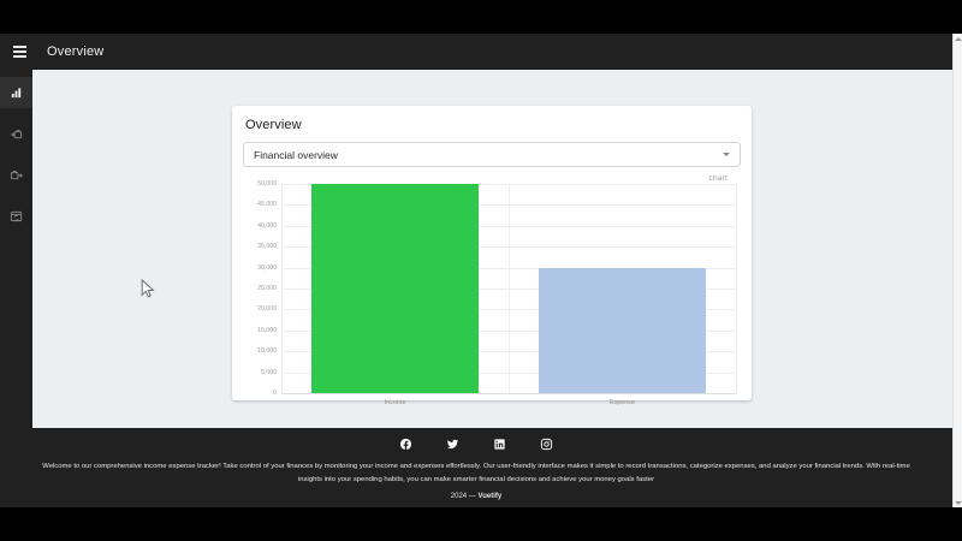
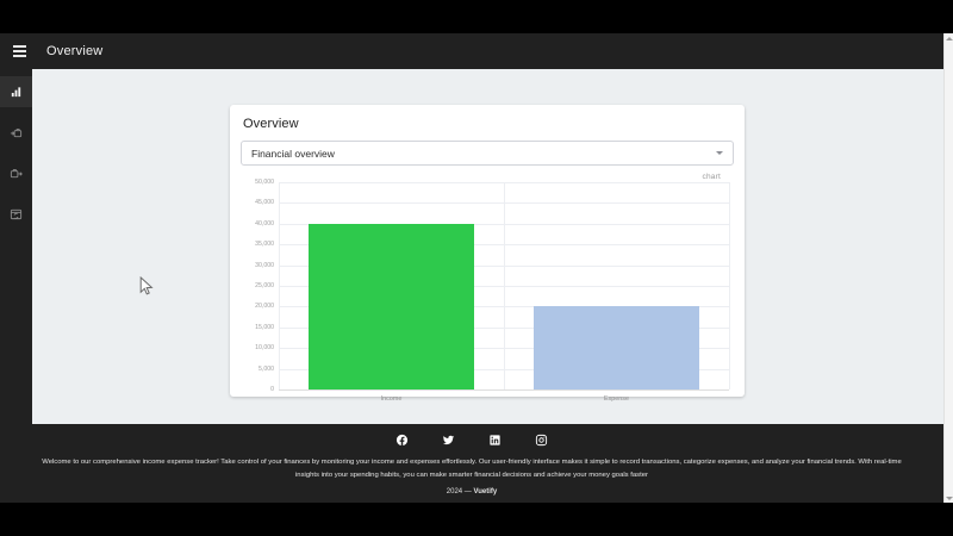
Income: 50000 -> 40000
Expense: 30000 -> 20000
